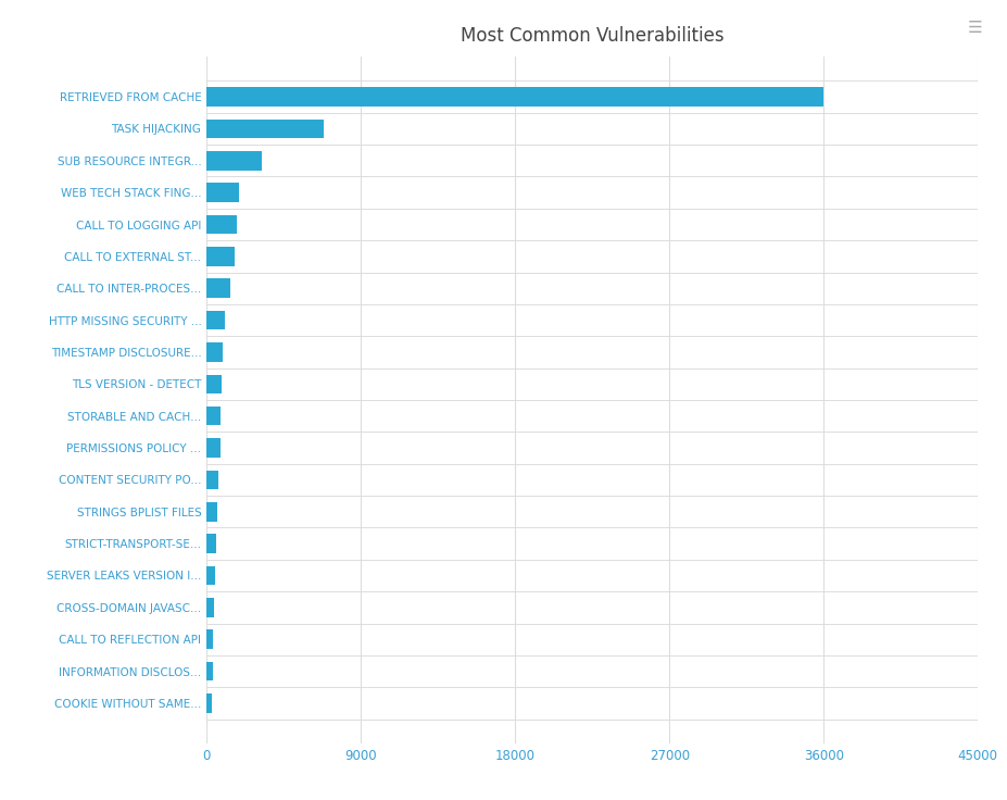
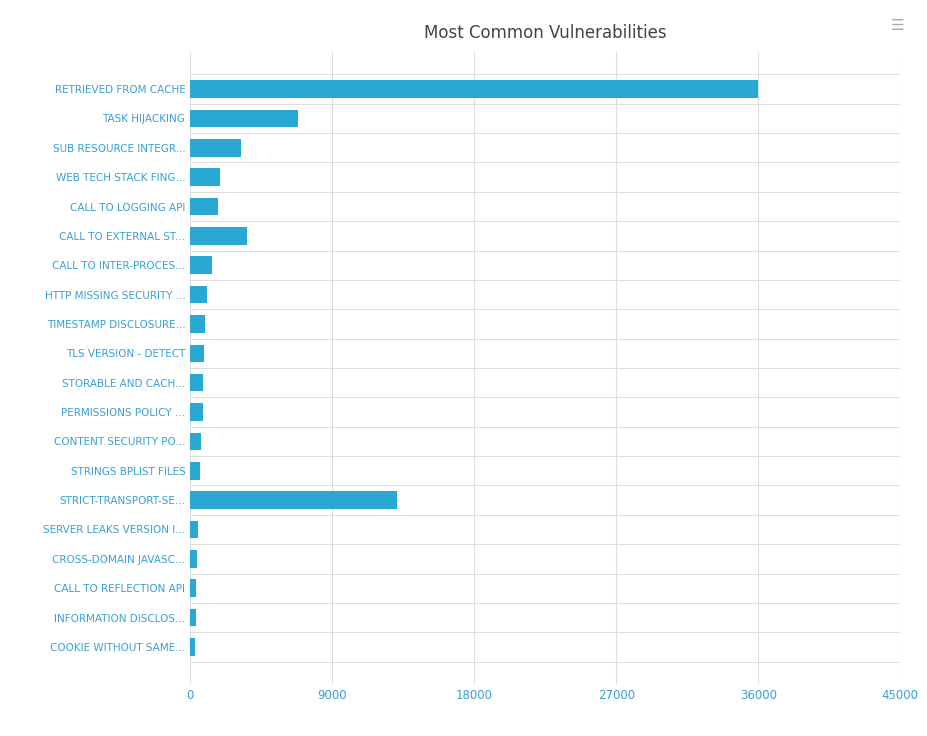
CALL TO EXTERNAL ST...: 1600 -> 3600
STRICT-TRANSPORT-SE...: 600 -> 13100
